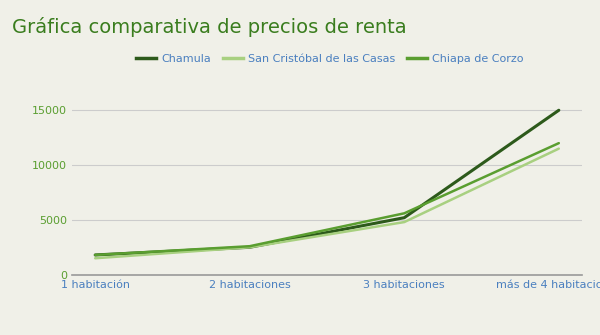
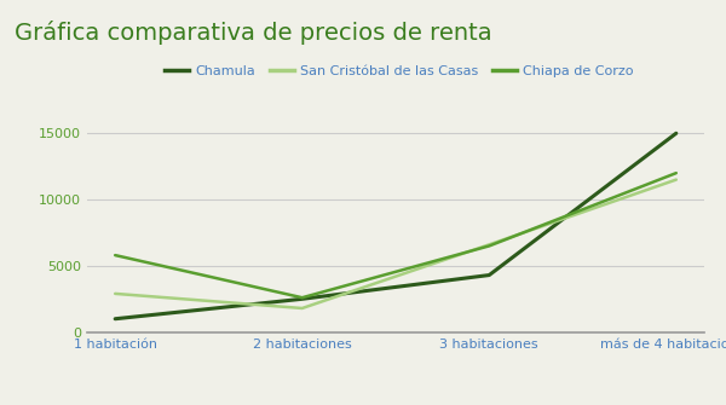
Chamula/1 habitación: 1800 -> 1000
San Cristóbal de las Casas/1 habitación: 1500 -> 2900
Chiapa de Corzo/1 habitación: 1800 -> 5800
San Cristóbal de las Casas/2 habitaciones: 2500 -> 1800
Chamula/3 habitaciones: 5200 -> 4300
San Cristóbal de las Casas/3 habitaciones: 4800 -> 6600
Chiapa de Corzo/3 habitaciones: 5600 -> 6500
